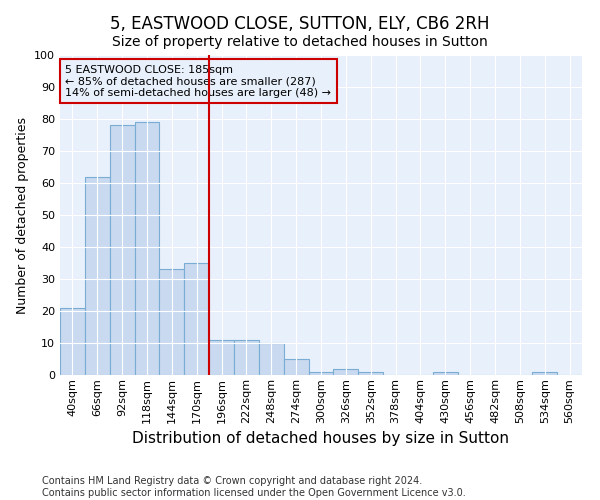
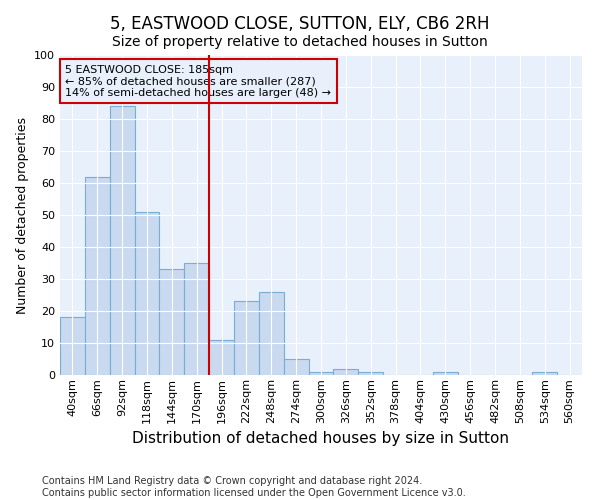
40sqm: 21 -> 18
92sqm: 78 -> 84
118sqm: 79 -> 51
222sqm: 11 -> 23
248sqm: 10 -> 26
